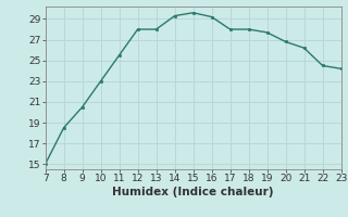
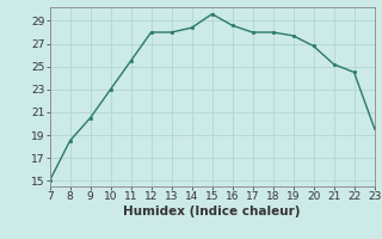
14: 29.3 -> 28.4
16: 29.2 -> 28.6
21: 26.2 -> 25.2
23: 24.2 -> 19.6
